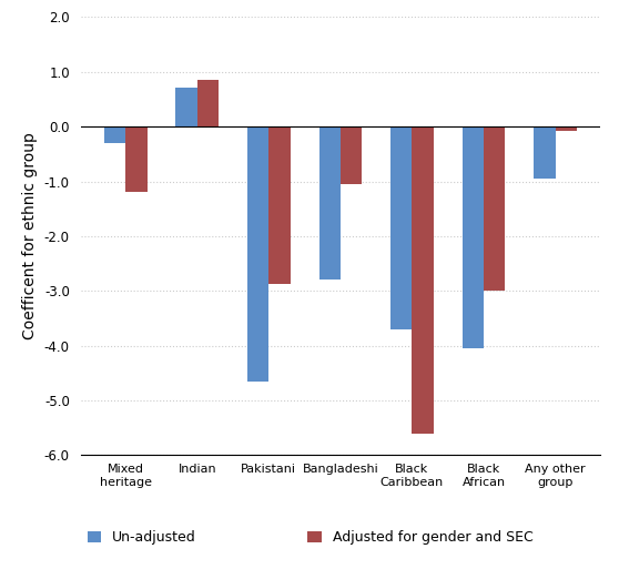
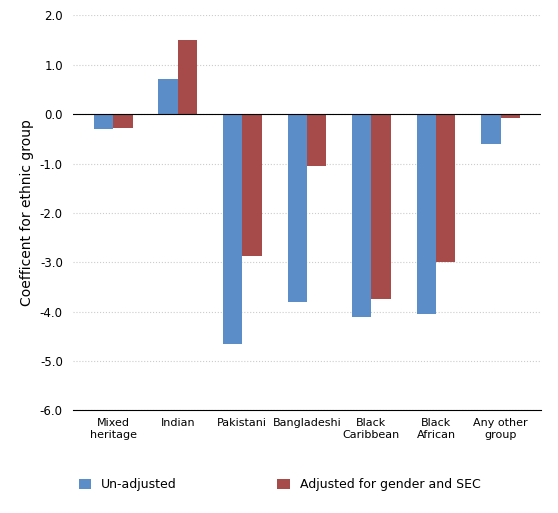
Adjusted for gender and SEC/Mixed heritage: -1.20 -> -0.28
Adjusted for gender and SEC/Indian: 0.85 -> 1.50
Un-adjusted/Bangladeshi: -2.80 -> -3.80
Un-adjusted/Black Caribbean: -3.70 -> -4.10
Adjusted for gender and SEC/Black Caribbean: -5.60 -> -3.75
Un-adjusted/Any other group: -0.95 -> -0.60
